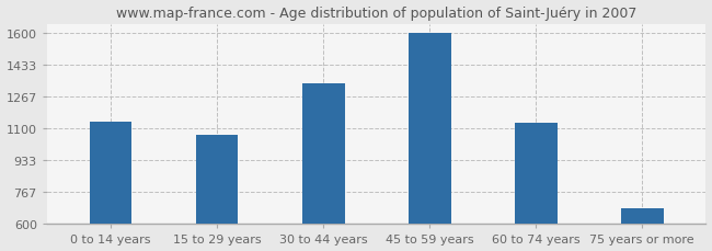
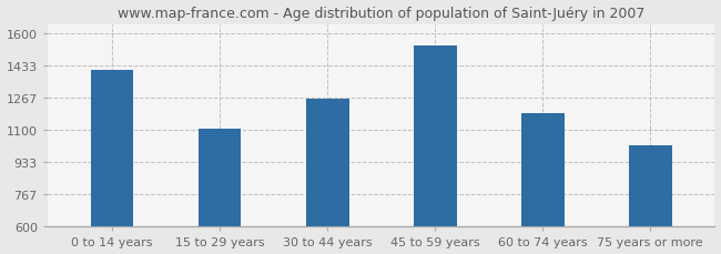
0 to 14 years: 1140 -> 1410
15 to 29 years: 1060 -> 1110
30 to 44 years: 1340 -> 1260
45 to 59 years: 1600 -> 1540
60 to 74 years: 1130 -> 1190
75 years or more: 680 -> 1020
